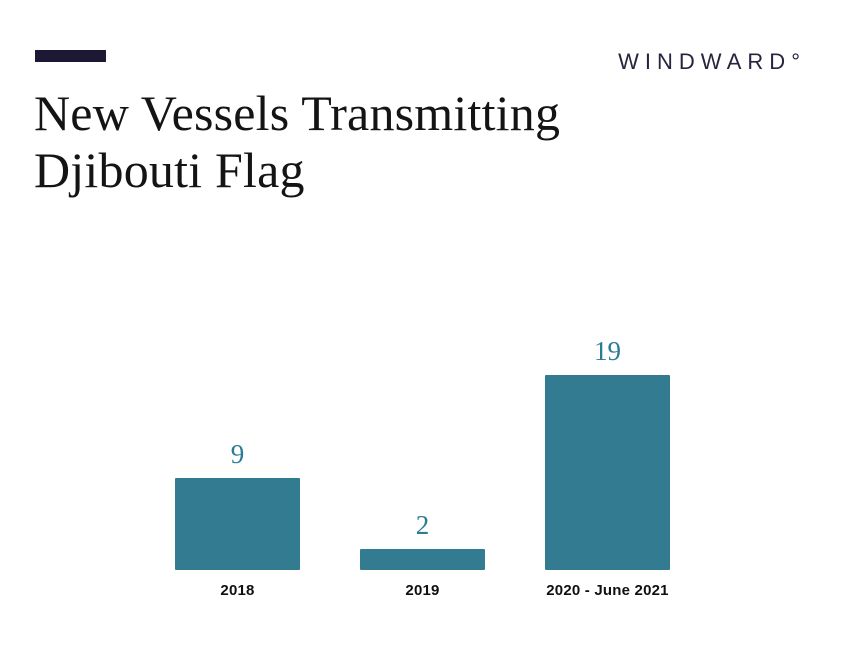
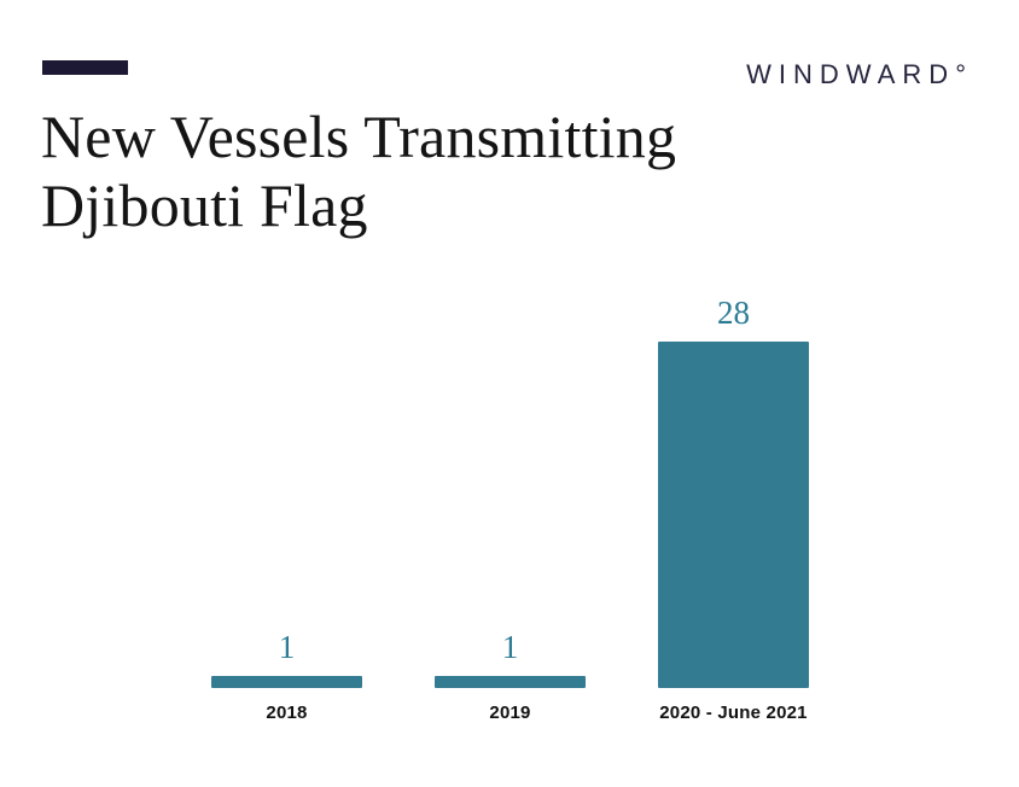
2018: 9 -> 1
2019: 2 -> 1
2020 - June 2021: 19 -> 28
